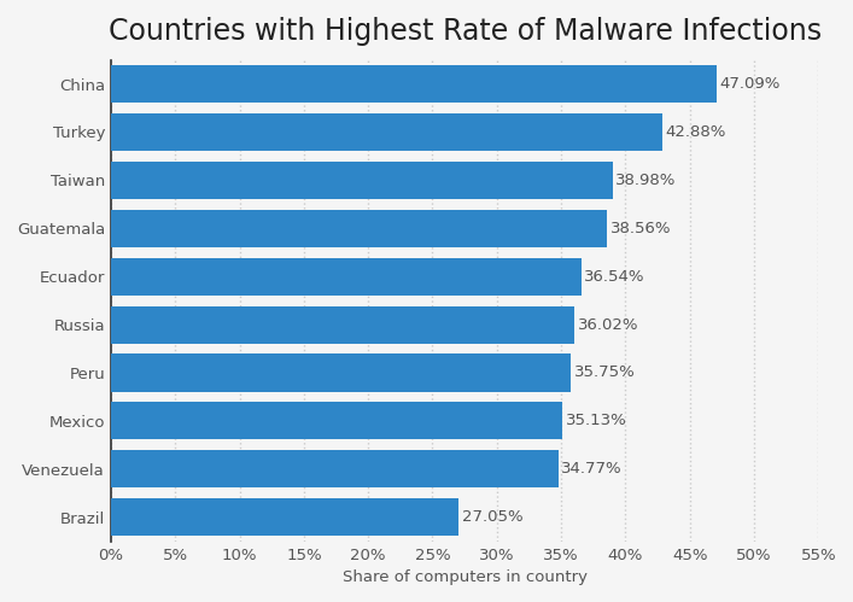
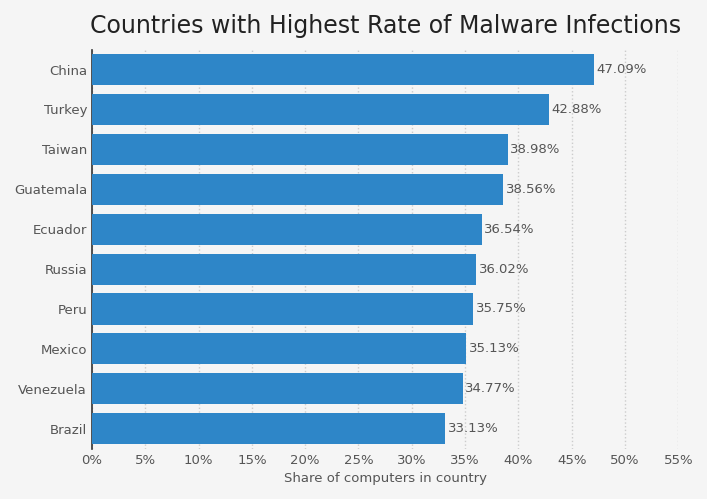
Brazil: 27.05% -> 33.13%
